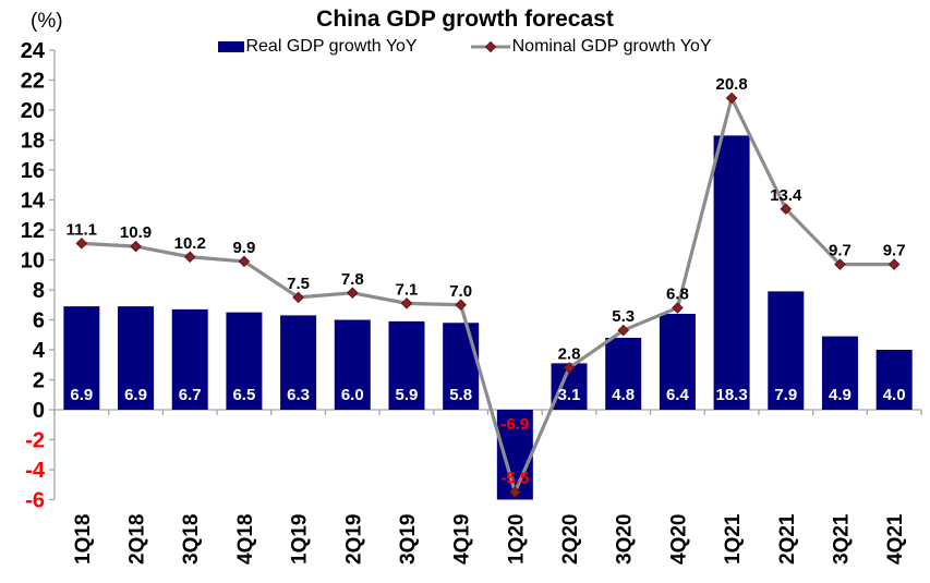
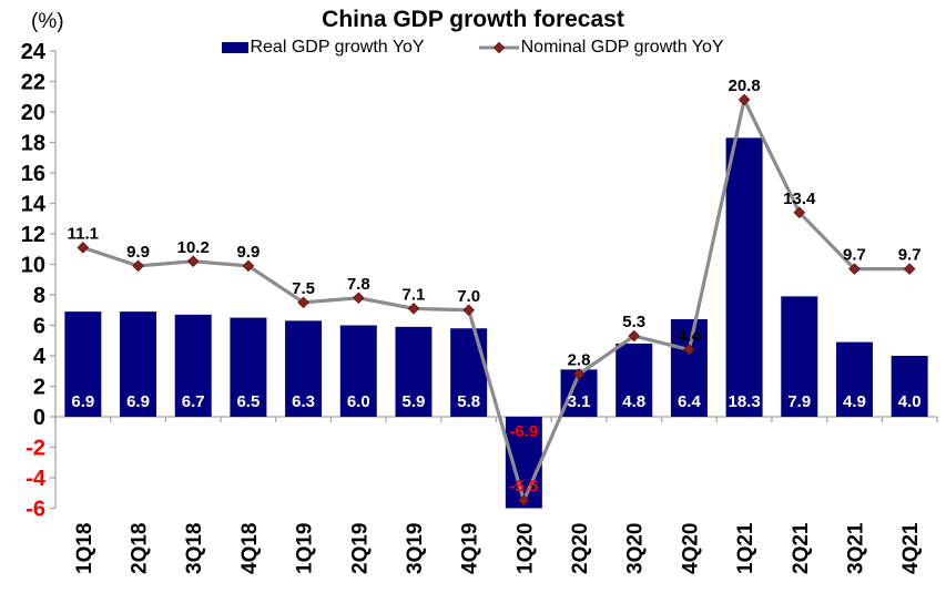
Nominal GDP growth YoY/2Q18: 10.9 -> 9.9
Nominal GDP growth YoY/4Q20: 6.8 -> 4.4
